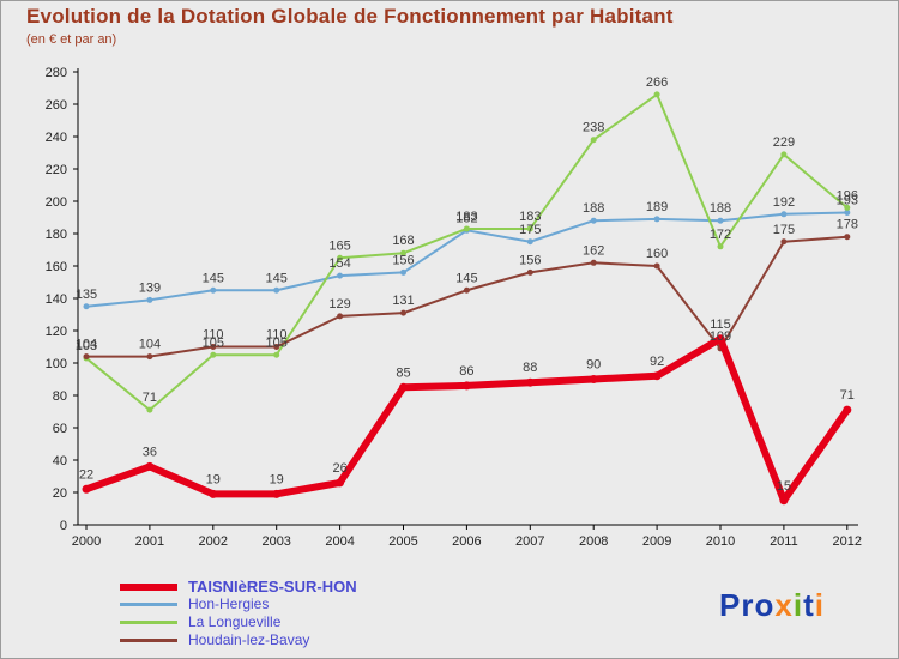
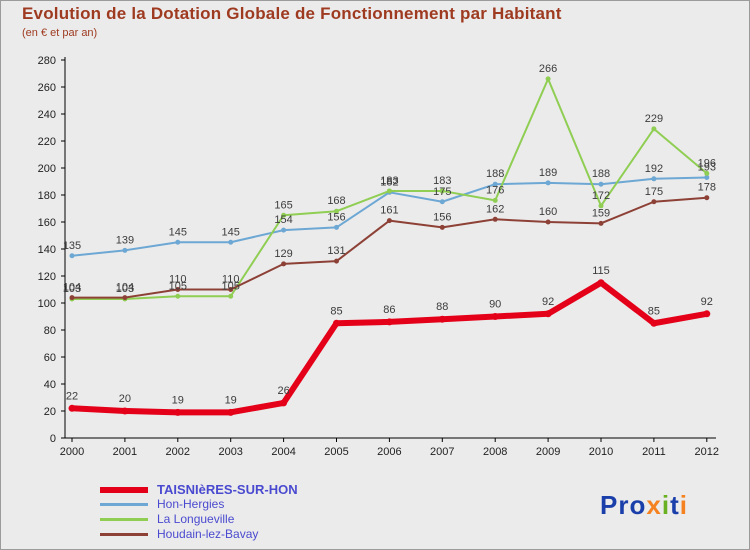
TAISNIèRES-SUR-HON/2001: 36 -> 20
La Longueville/2001: 71 -> 103
Houdain-lez-Bavay/2006: 145 -> 161
La Longueville/2008: 238 -> 176
Houdain-lez-Bavay/2010: 109 -> 159
TAISNIèRES-SUR-HON/2011: 15 -> 85
TAISNIèRES-SUR-HON/2012: 71 -> 92
